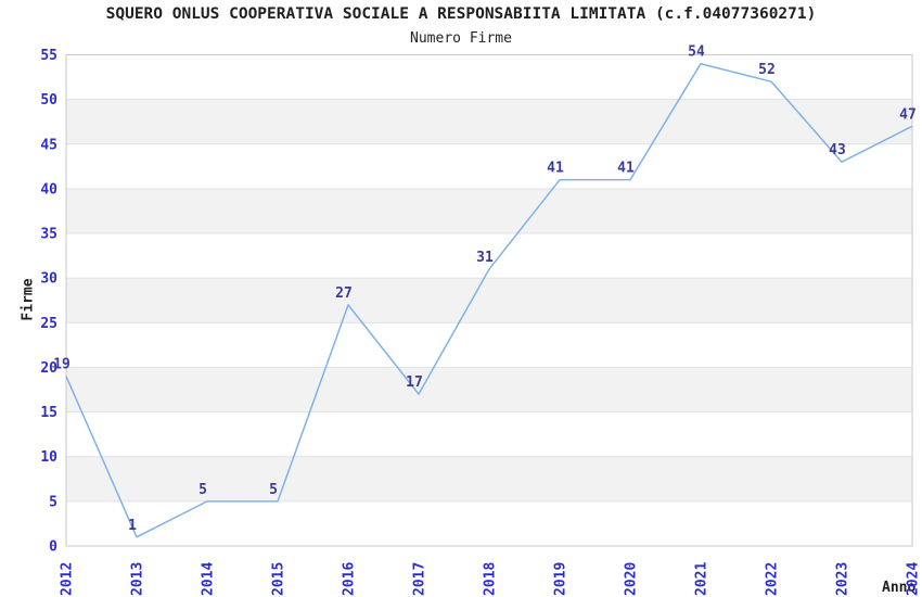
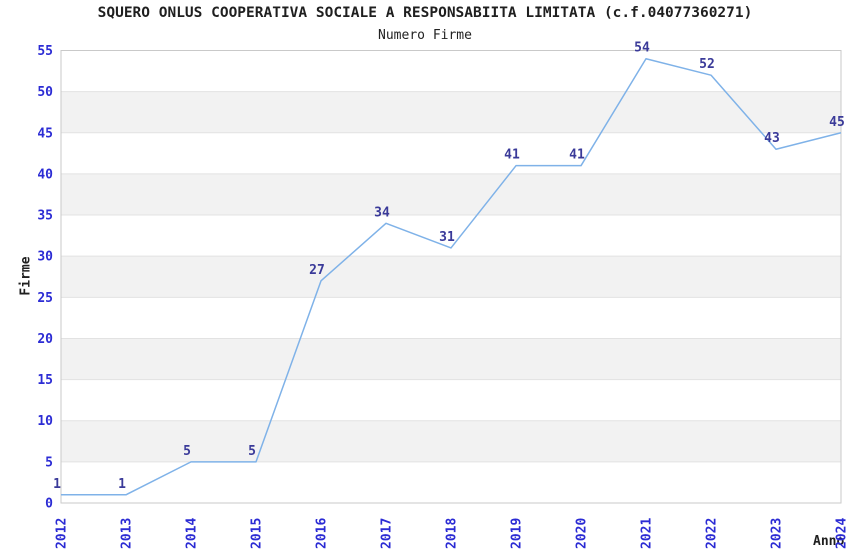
2012: 19 -> 1
2017: 17 -> 34
2024: 47 -> 45
